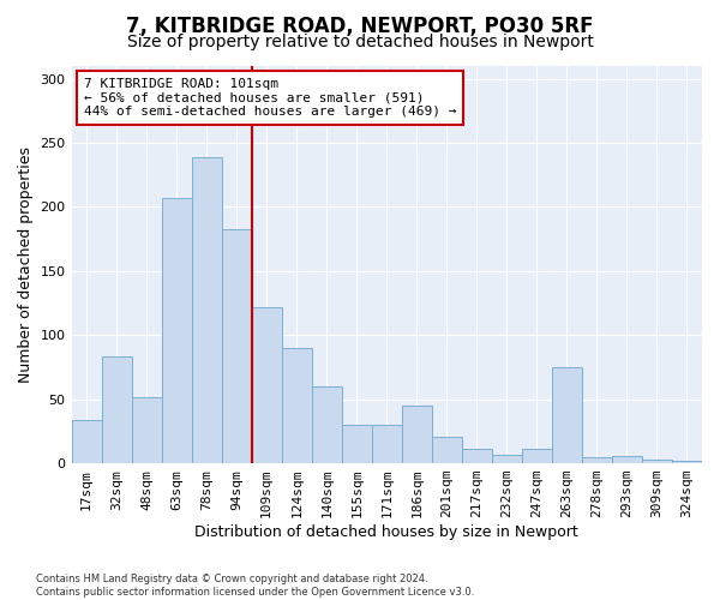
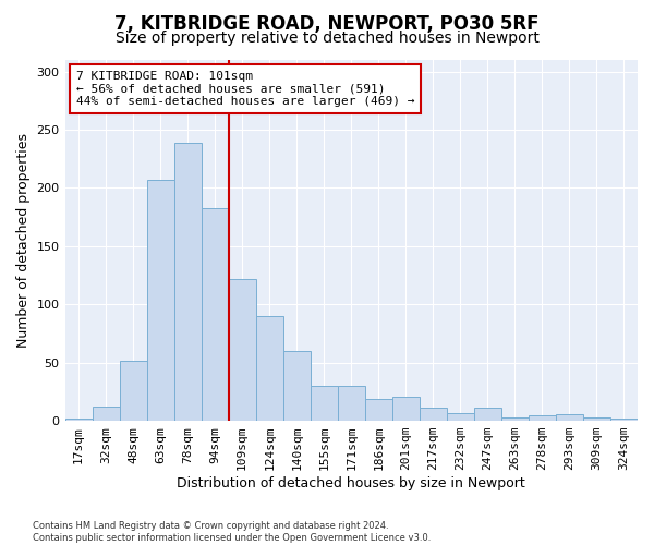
17sqm: 34 -> 2
32sqm: 83 -> 12
186sqm: 45 -> 19
263sqm: 75 -> 3
